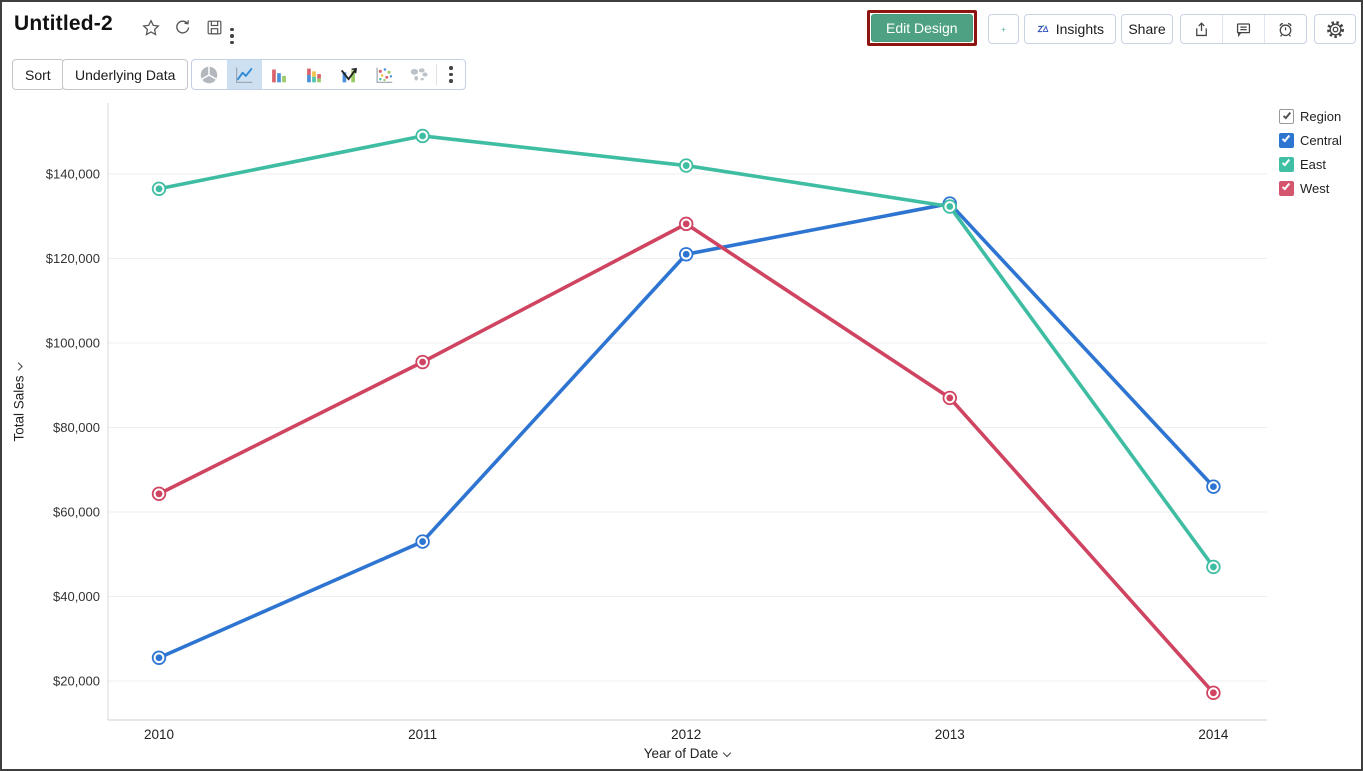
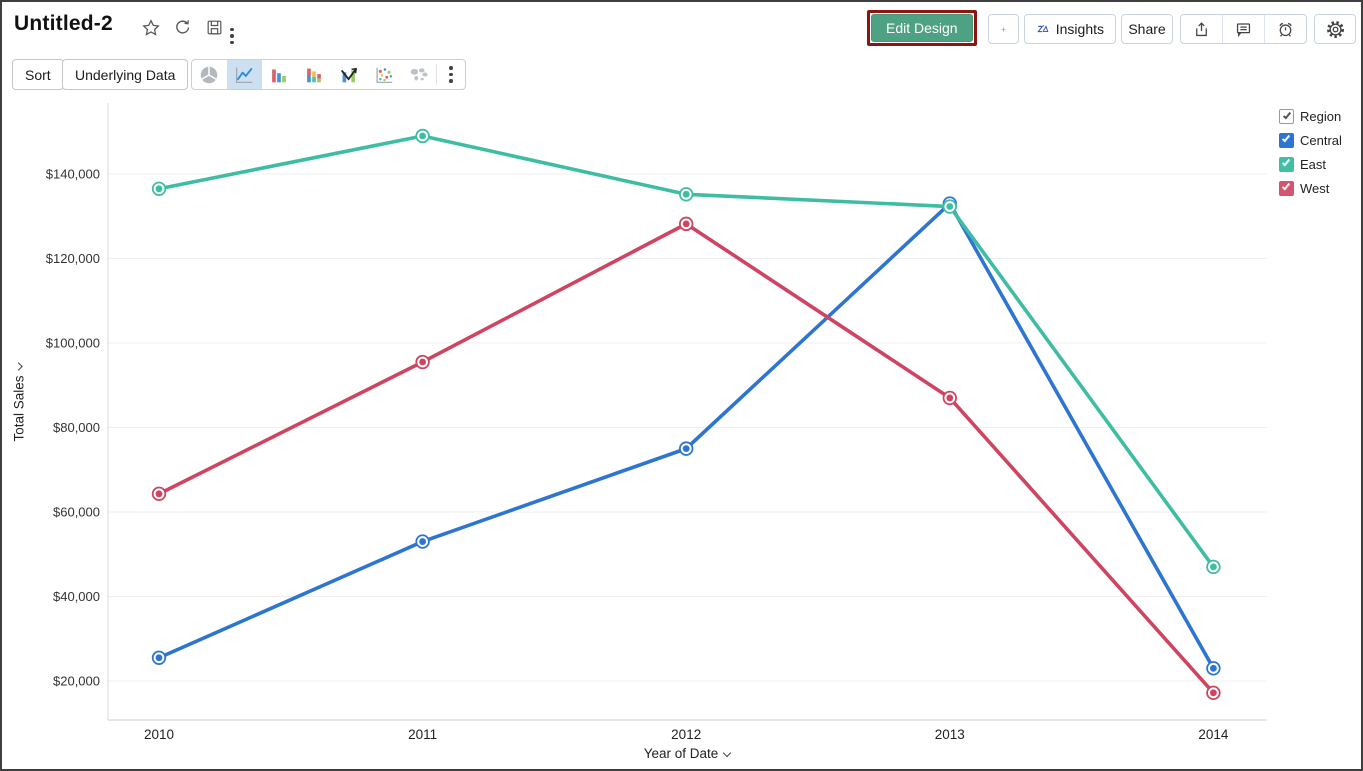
Central/2012: $121000 -> $75000
East/2012: $142000 -> $135000
Central/2014: $66000 -> $23000
